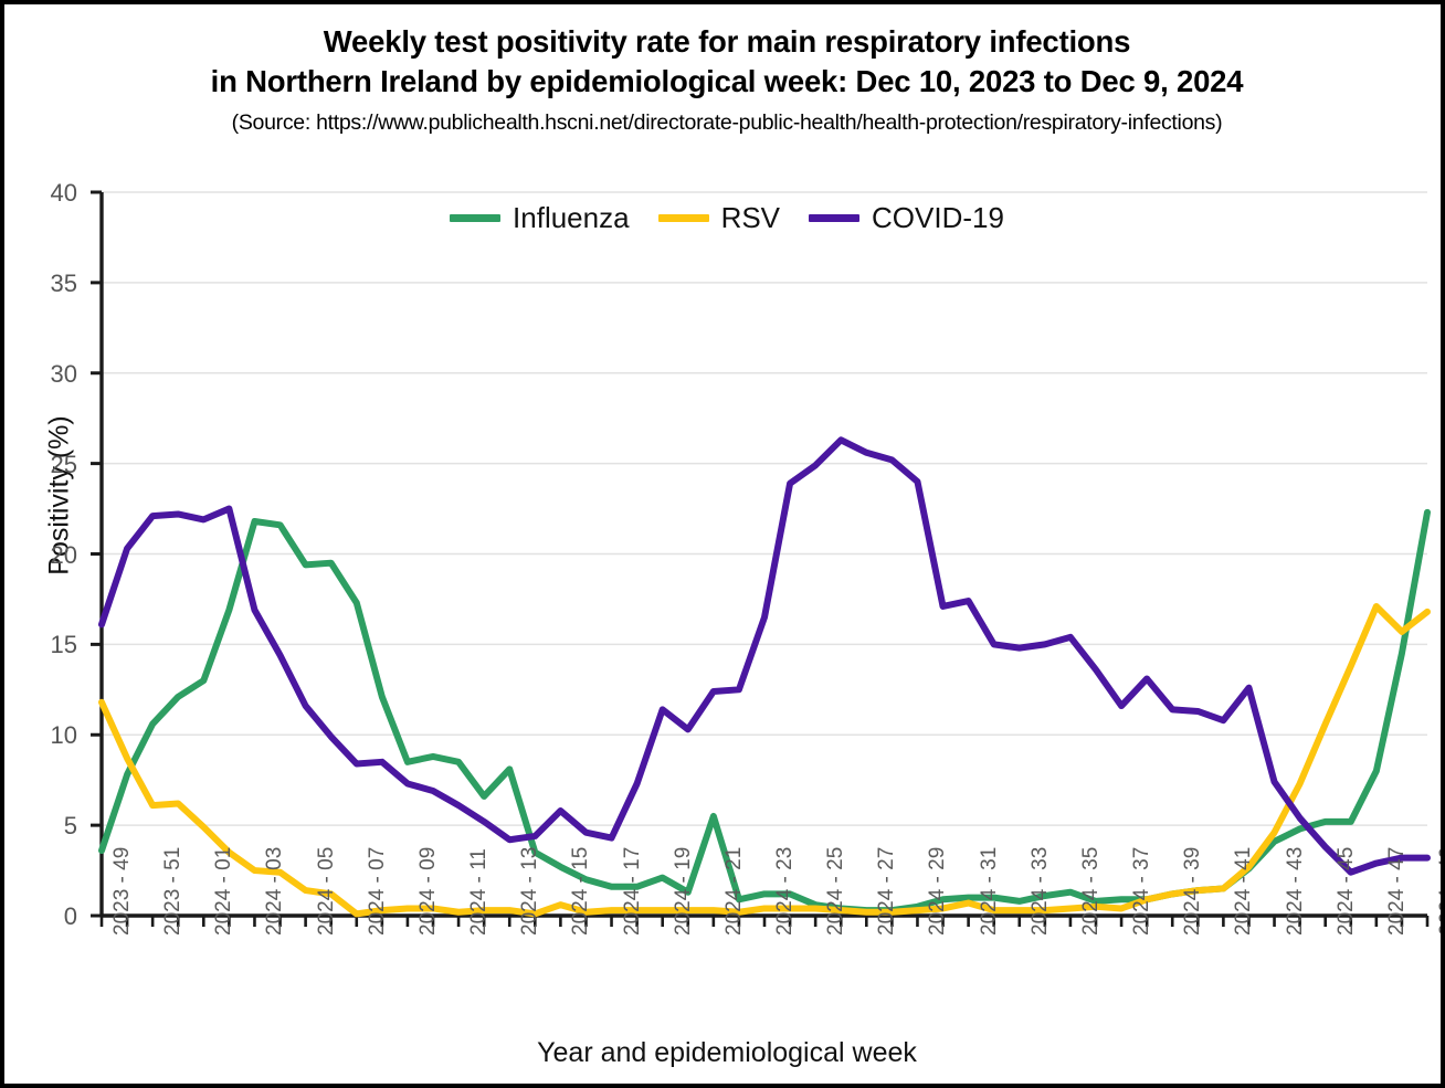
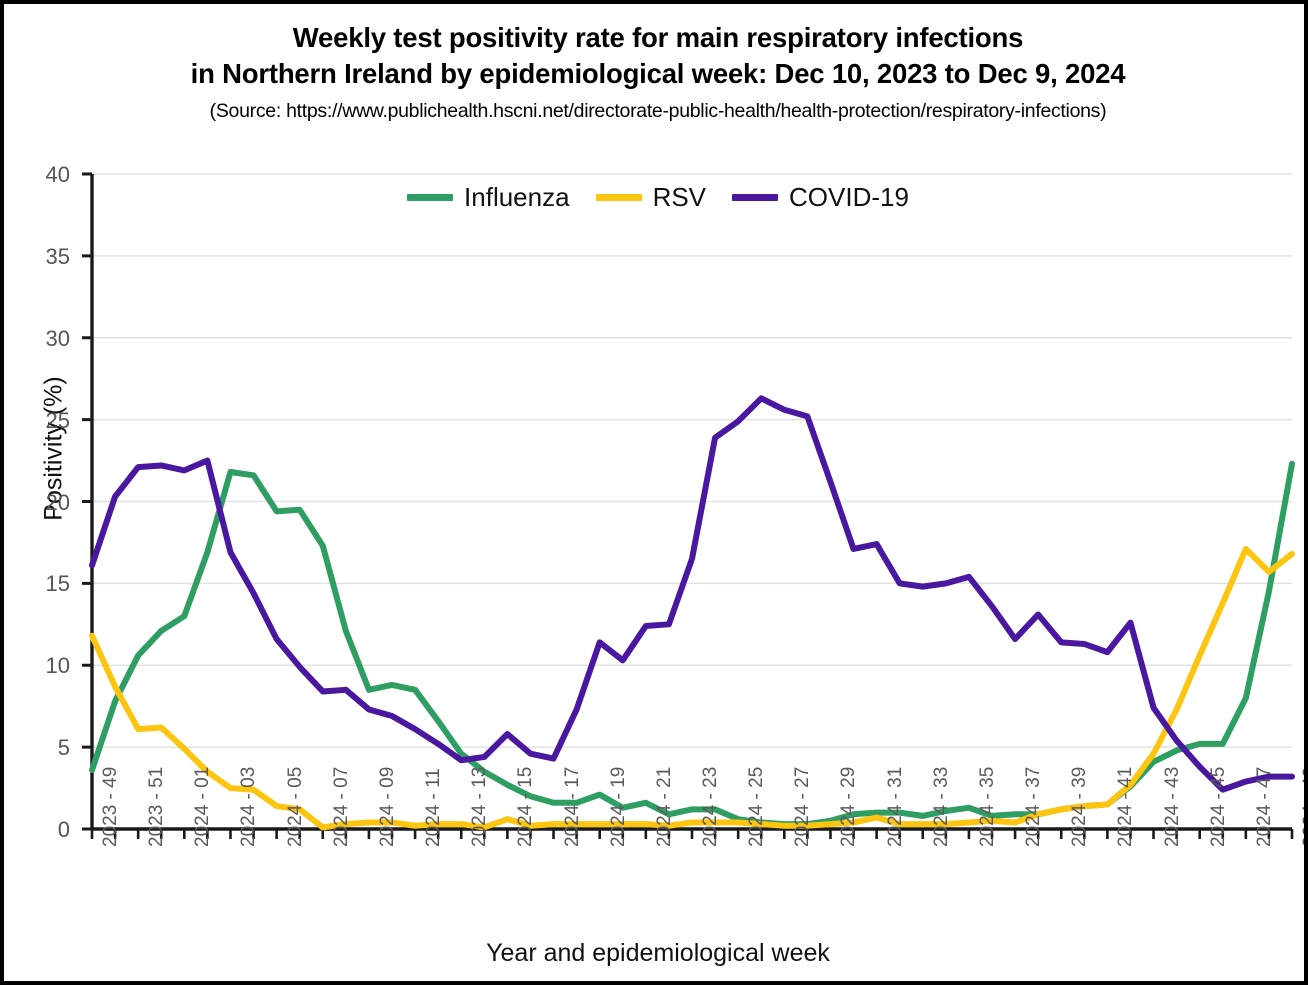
Influenza/2024 - 13: 8.1 -> 4.6
Influenza/2024 - 21: 5.5 -> 1.6
COVID-19/2024 - 29: 24.0 -> 21.2
